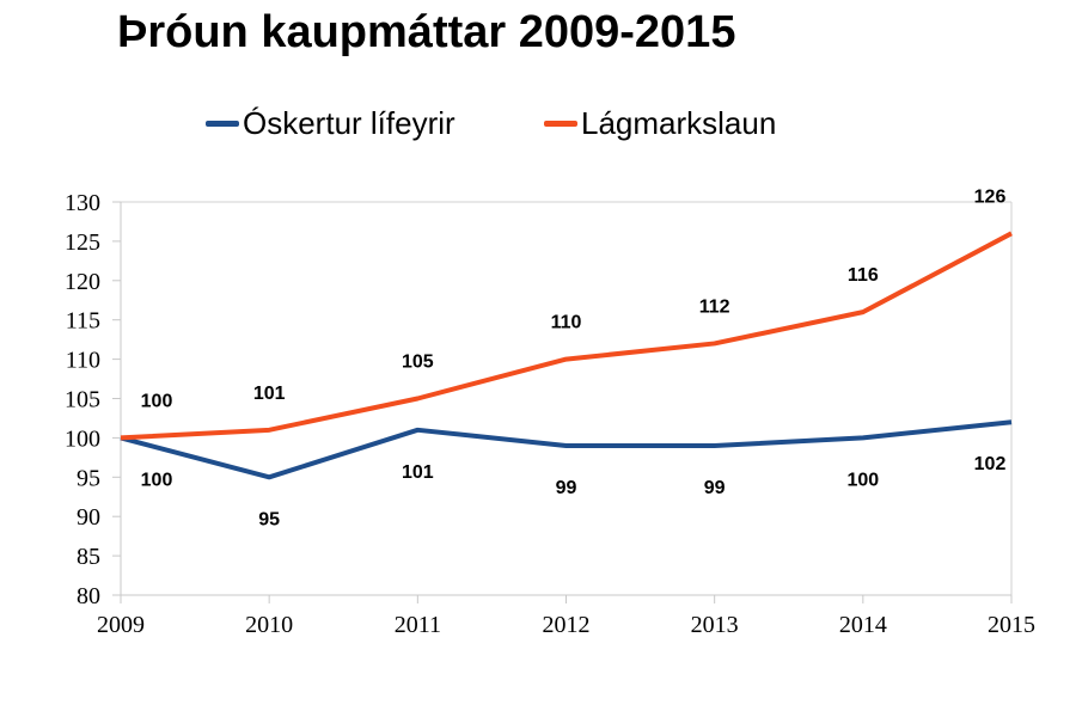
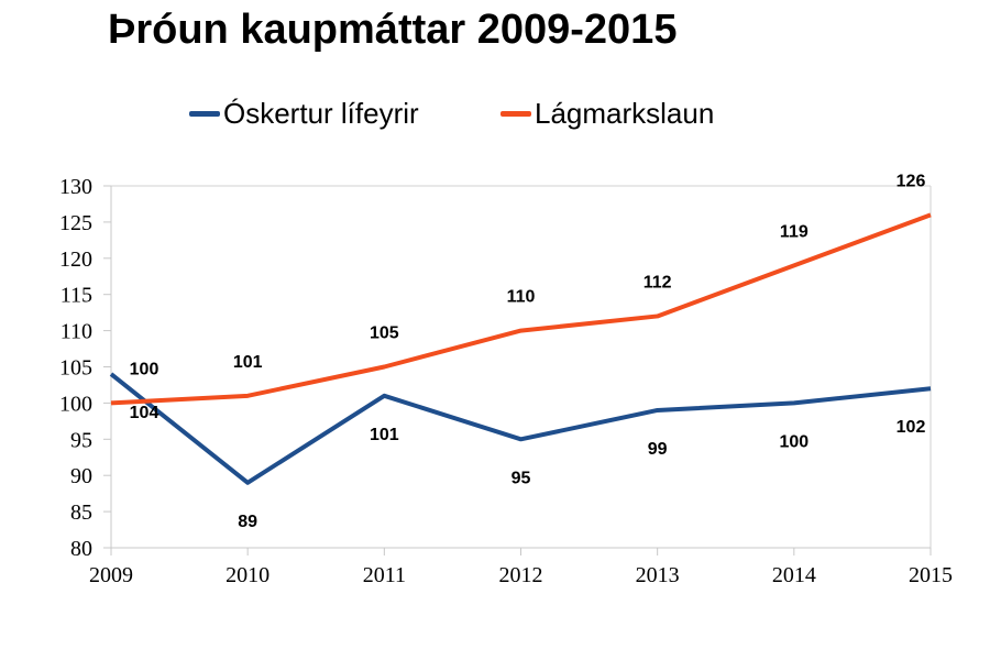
Óskertur lífeyrir/2009: 100 -> 104
Óskertur lífeyrir/2010: 95 -> 89
Óskertur lífeyrir/2012: 99 -> 95
Lágmarkslaun/2014: 116 -> 119
